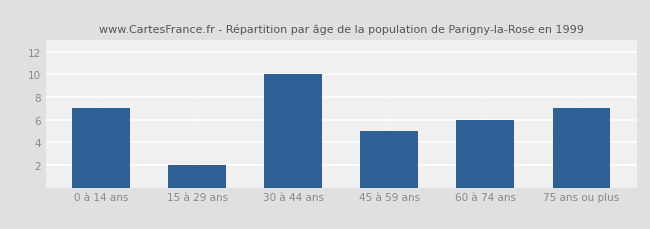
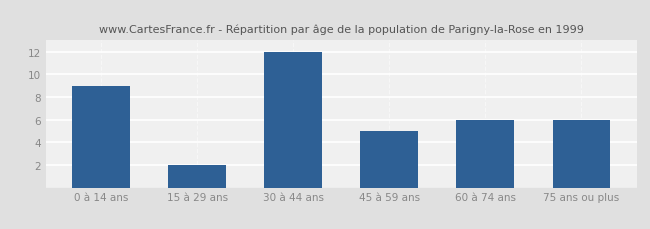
0 à 14 ans: 7 -> 9
30 à 44 ans: 10 -> 12
75 ans ou plus: 7 -> 6
